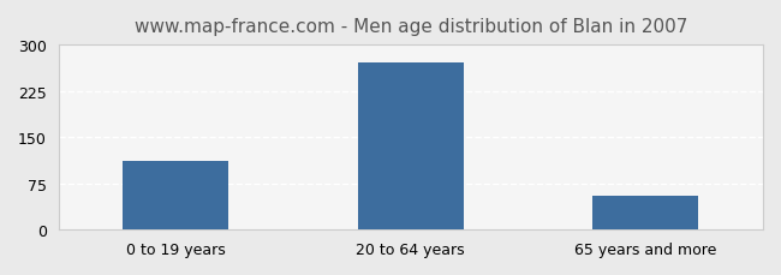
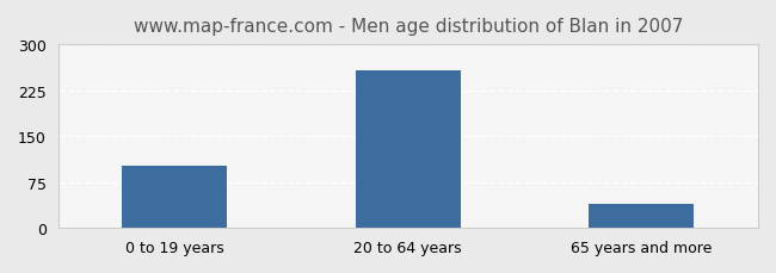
0 to 19 years: 112 -> 102
20 to 64 years: 271 -> 258
65 years and more: 55 -> 40
